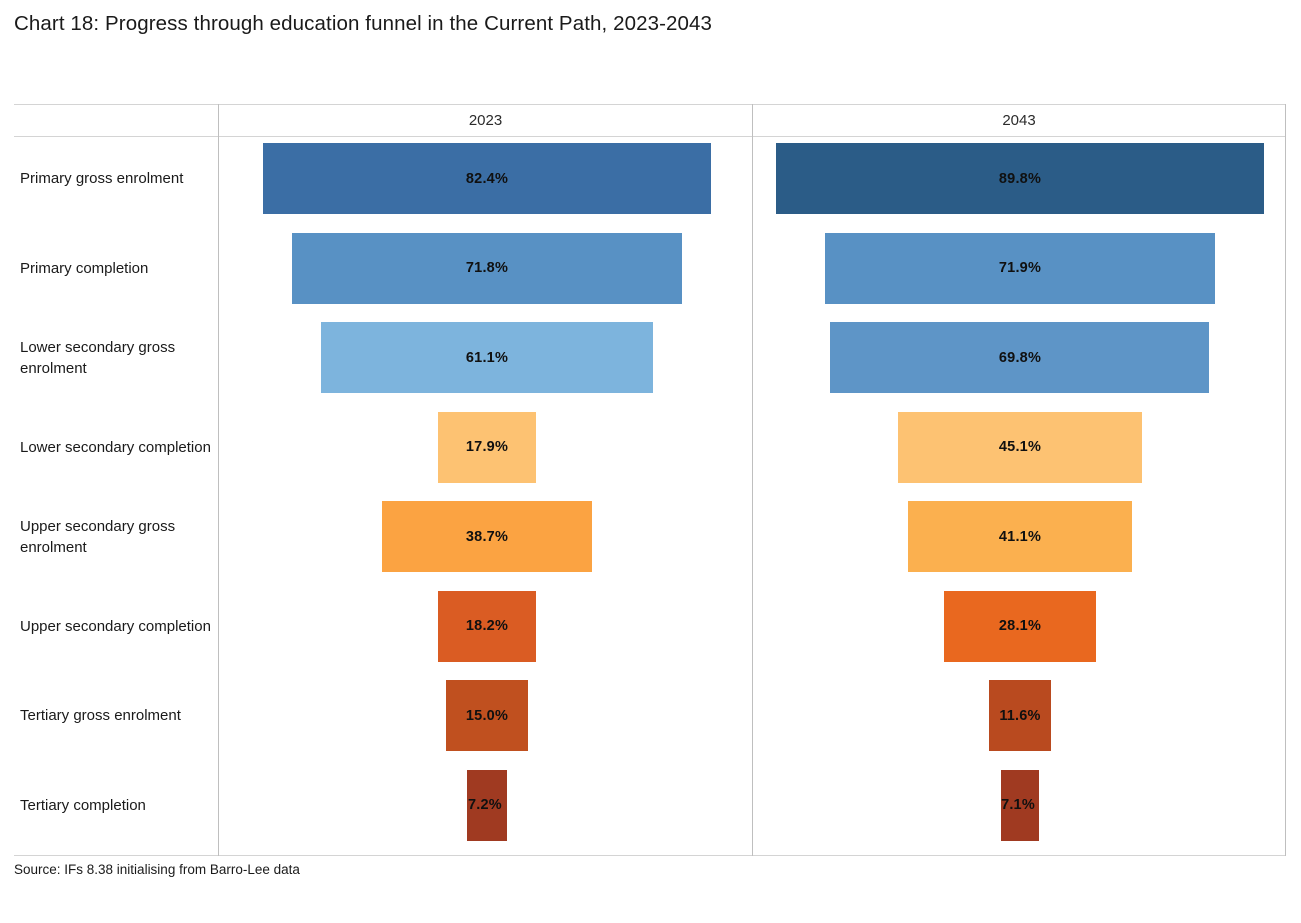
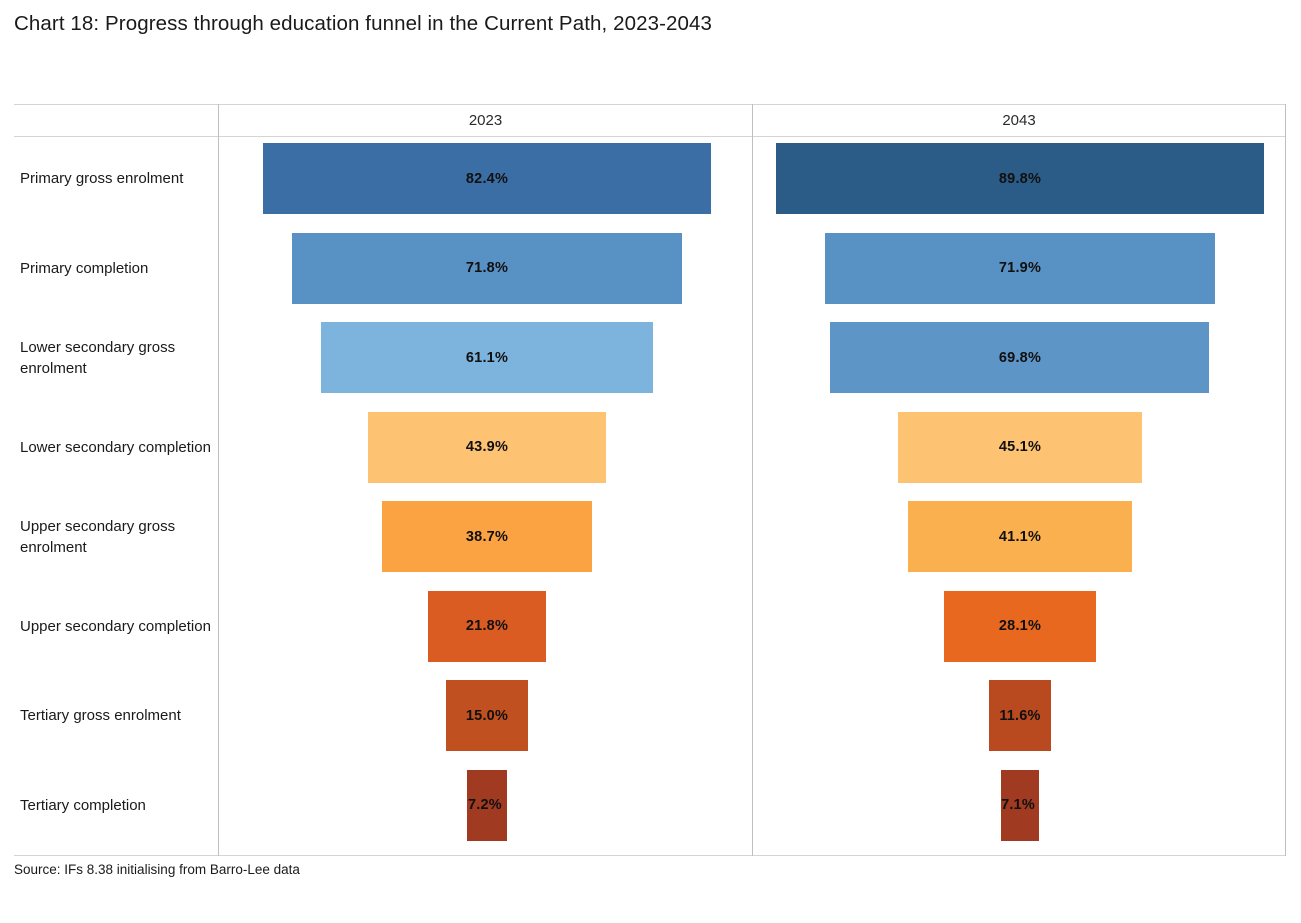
2023/Lower secondary completion: 17.9% -> 43.9%
2023/Upper secondary completion: 18.2% -> 21.8%
